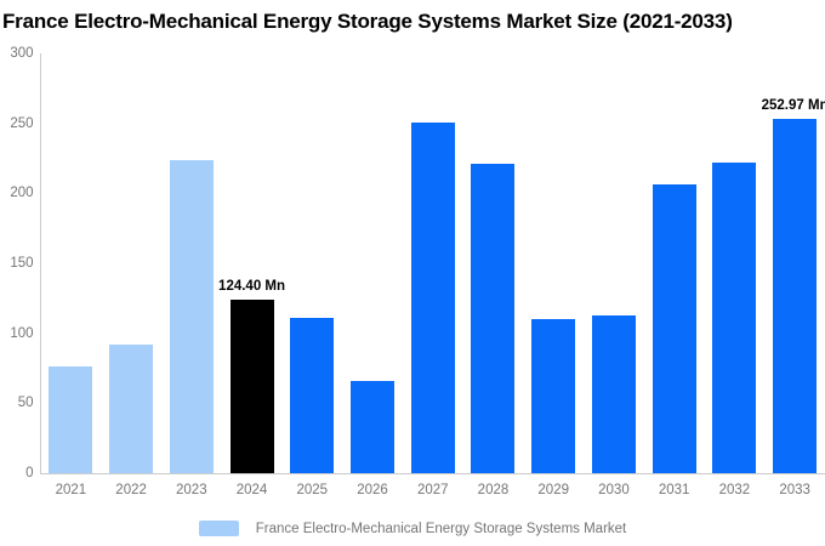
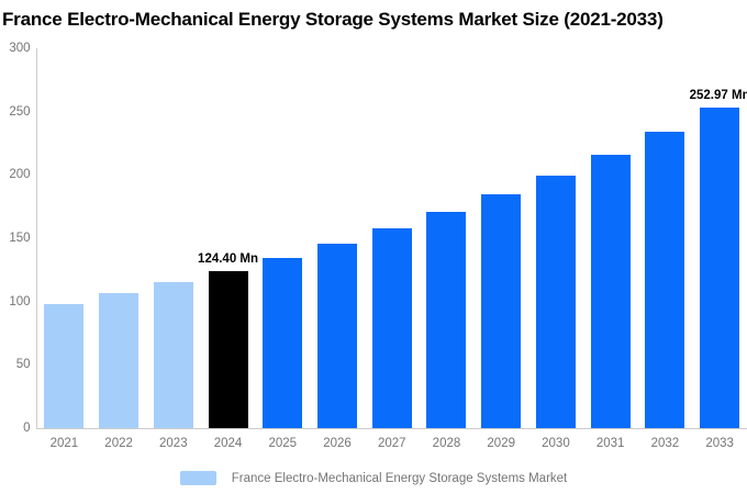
2021: 76 -> 98
2022: 92 -> 106
2023: 224 -> 115
2025: 111 -> 135
2026: 66 -> 146
2027: 251 -> 158
2028: 221 -> 171
2029: 110 -> 185
2030: 113 -> 200
2031: 206 -> 216
2032: 222 -> 234
